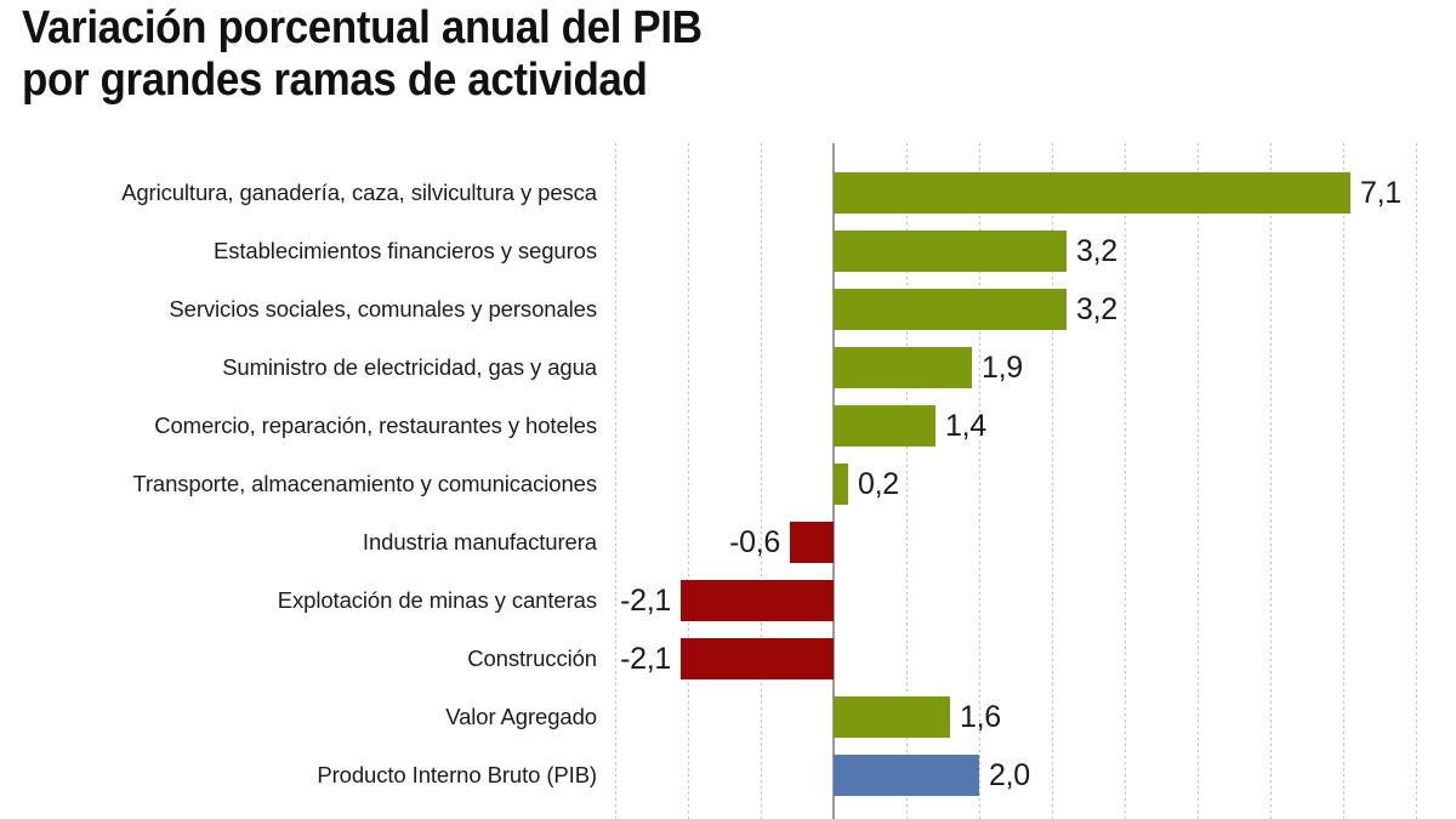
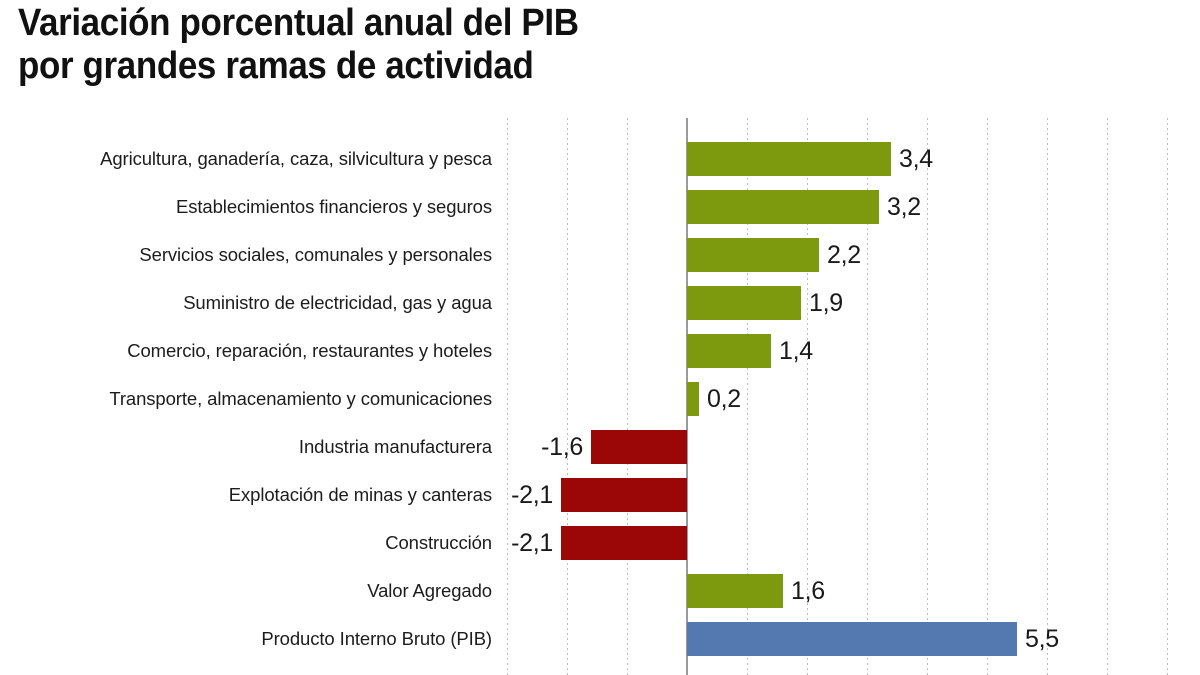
Agricultura, ganadería, caza, silvicultura y pesca: 7,1 -> 3,4
Servicios sociales, comunales y personales: 3,2 -> 2,2
Industria manufacturera: -0,6 -> -1,6
Producto Interno Bruto (PIB): 2,0 -> 5,5
